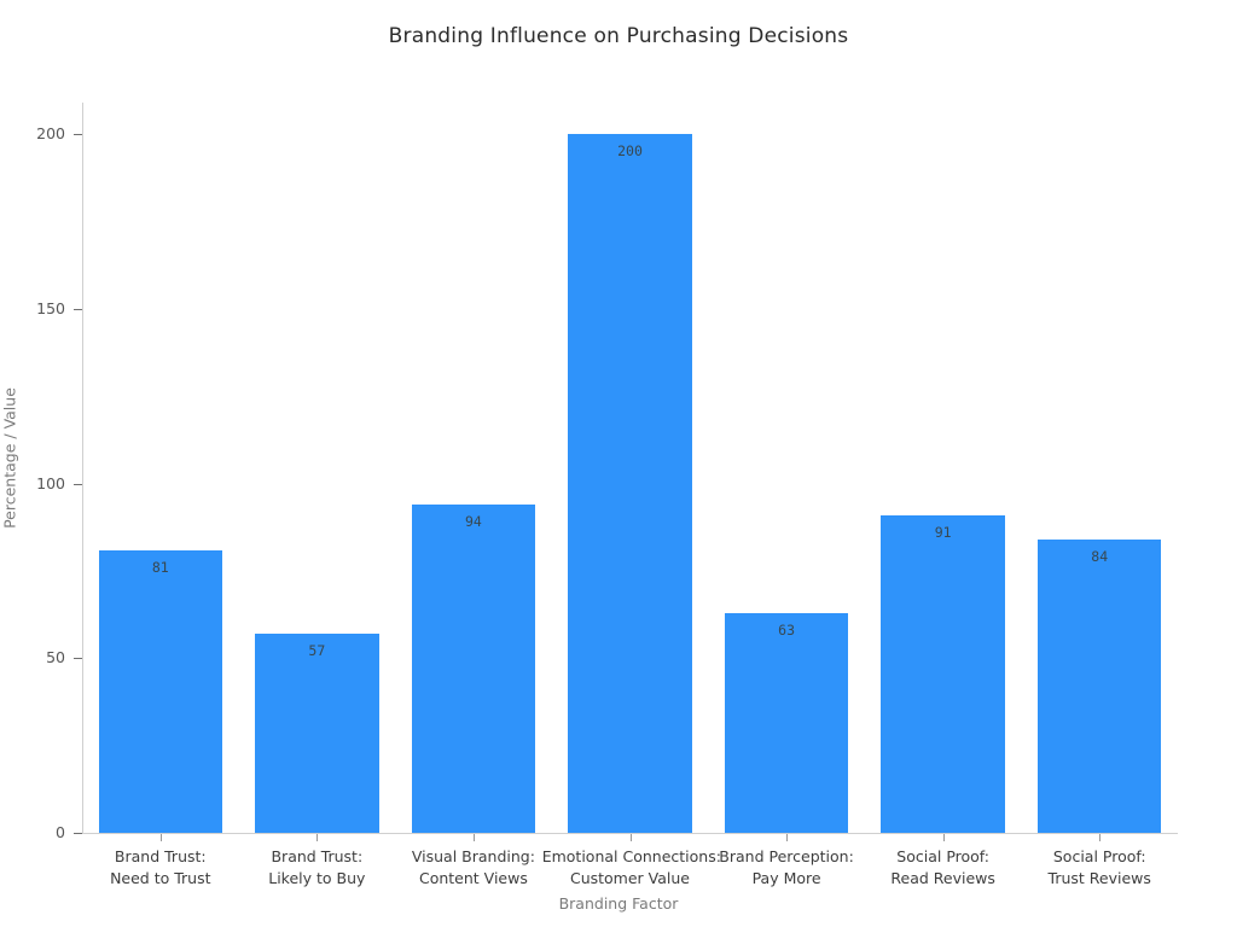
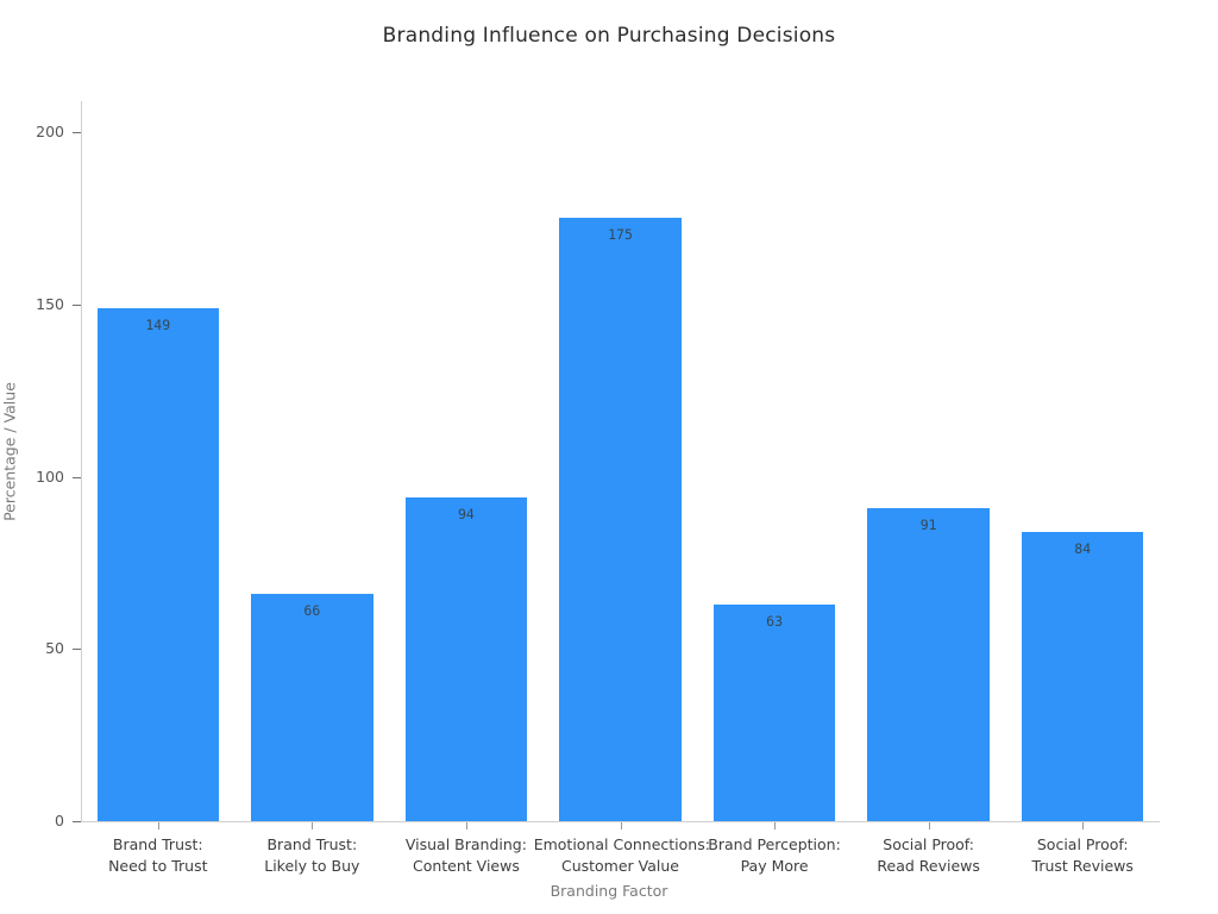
Brand Trust: Need to Trust: 81 -> 149
Brand Trust: Likely to Buy: 57 -> 66
Emotional Connections: Customer Value: 200 -> 175
